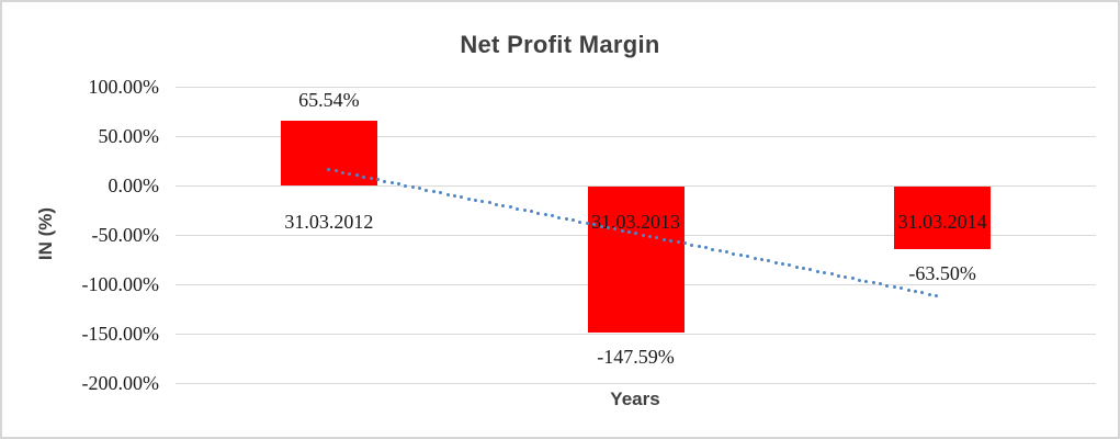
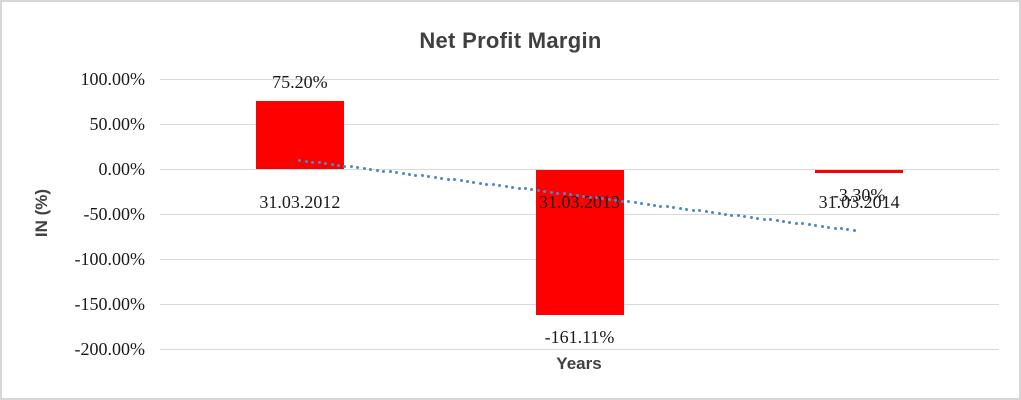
31.03.2012: 65.54% -> 75.20%
31.03.2013: -147.59% -> -161.11%
31.03.2014: -63.50% -> -3.30%
